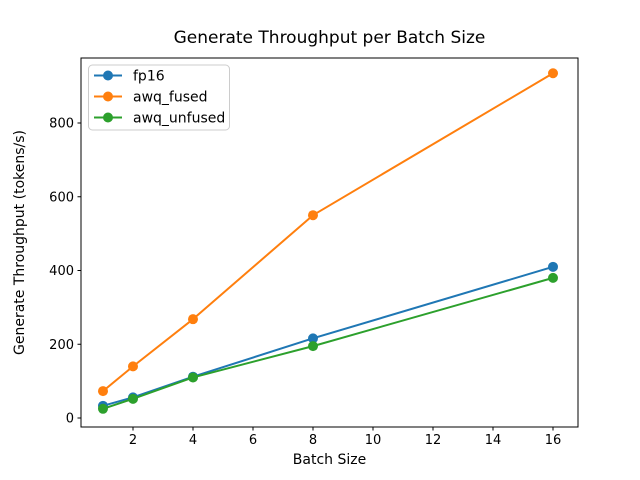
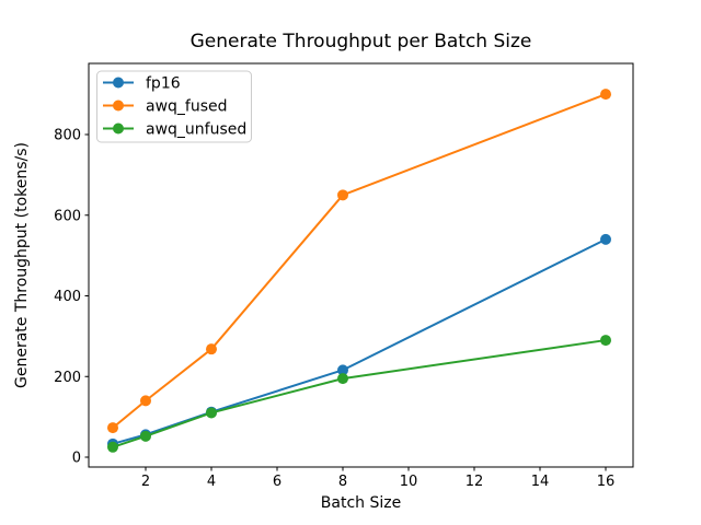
awq_fused/8: 550 -> 650
fp16/16: 410 -> 540
awq_fused/16: 940 -> 900
awq_unfused/16: 380 -> 290
